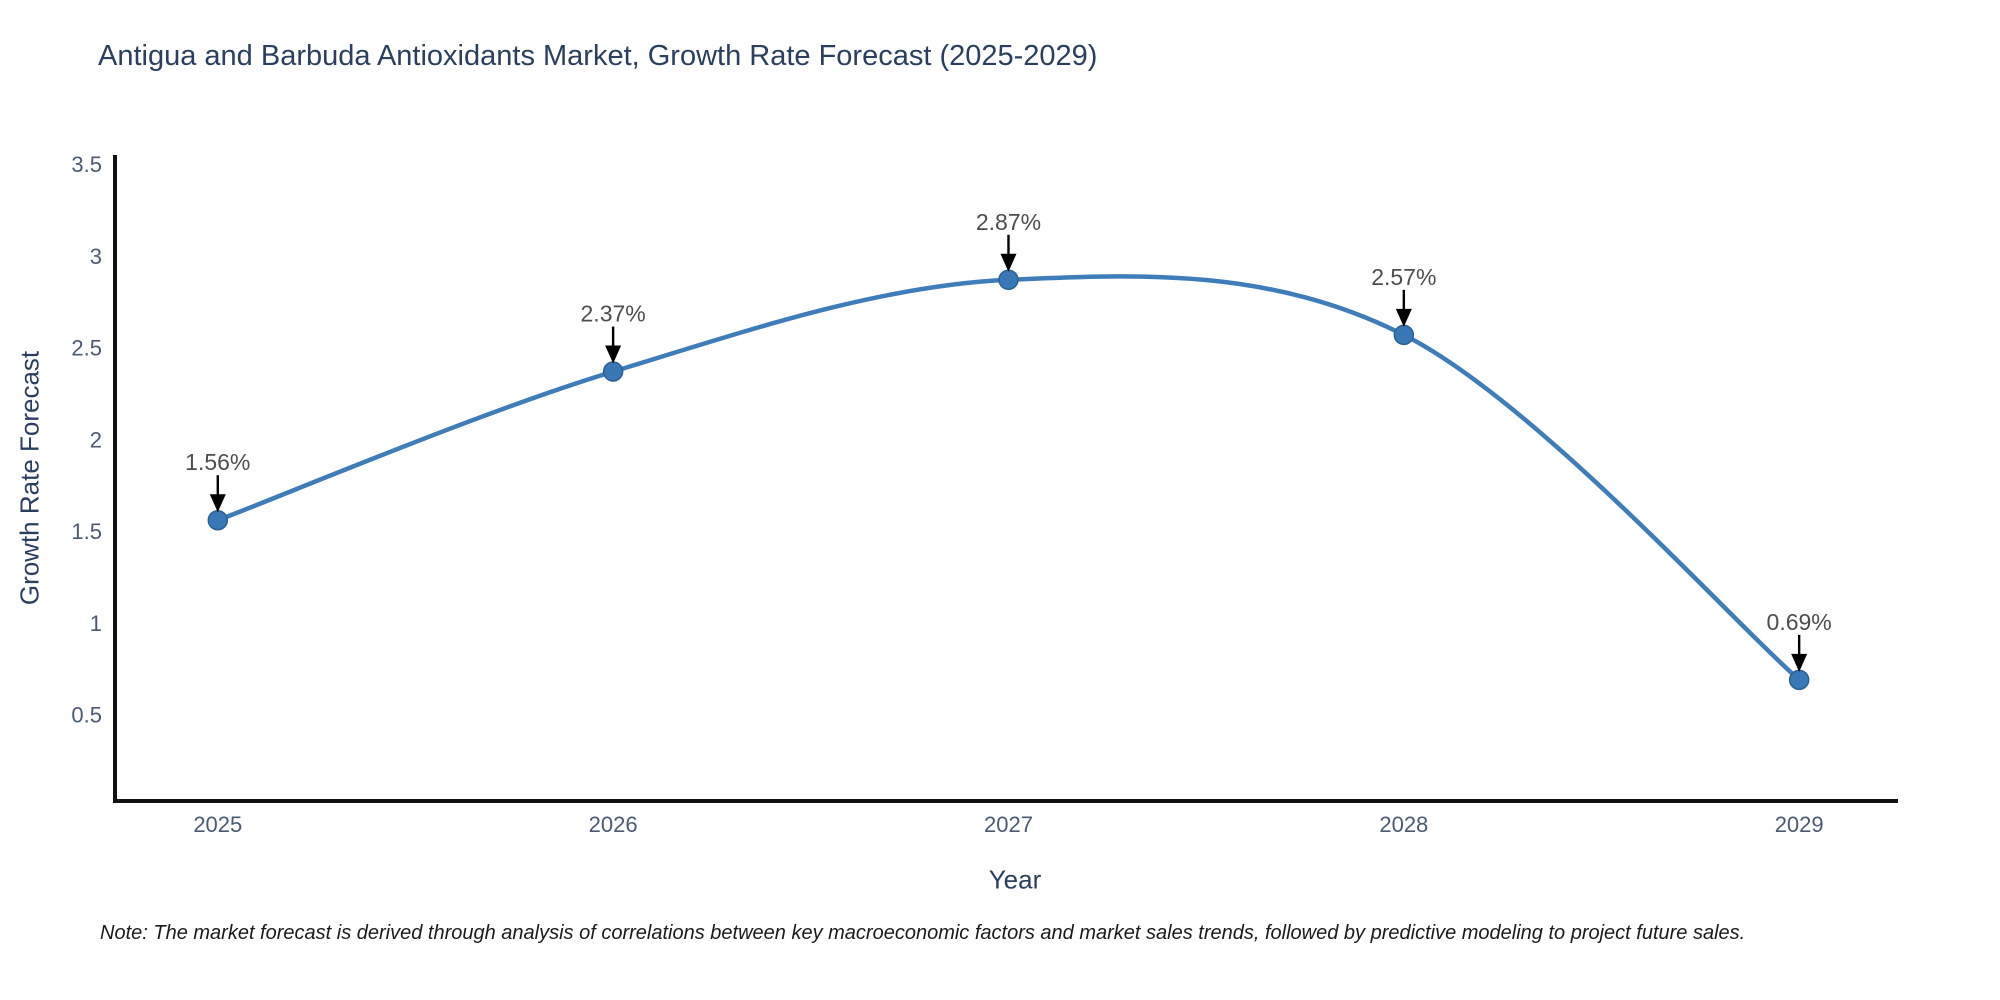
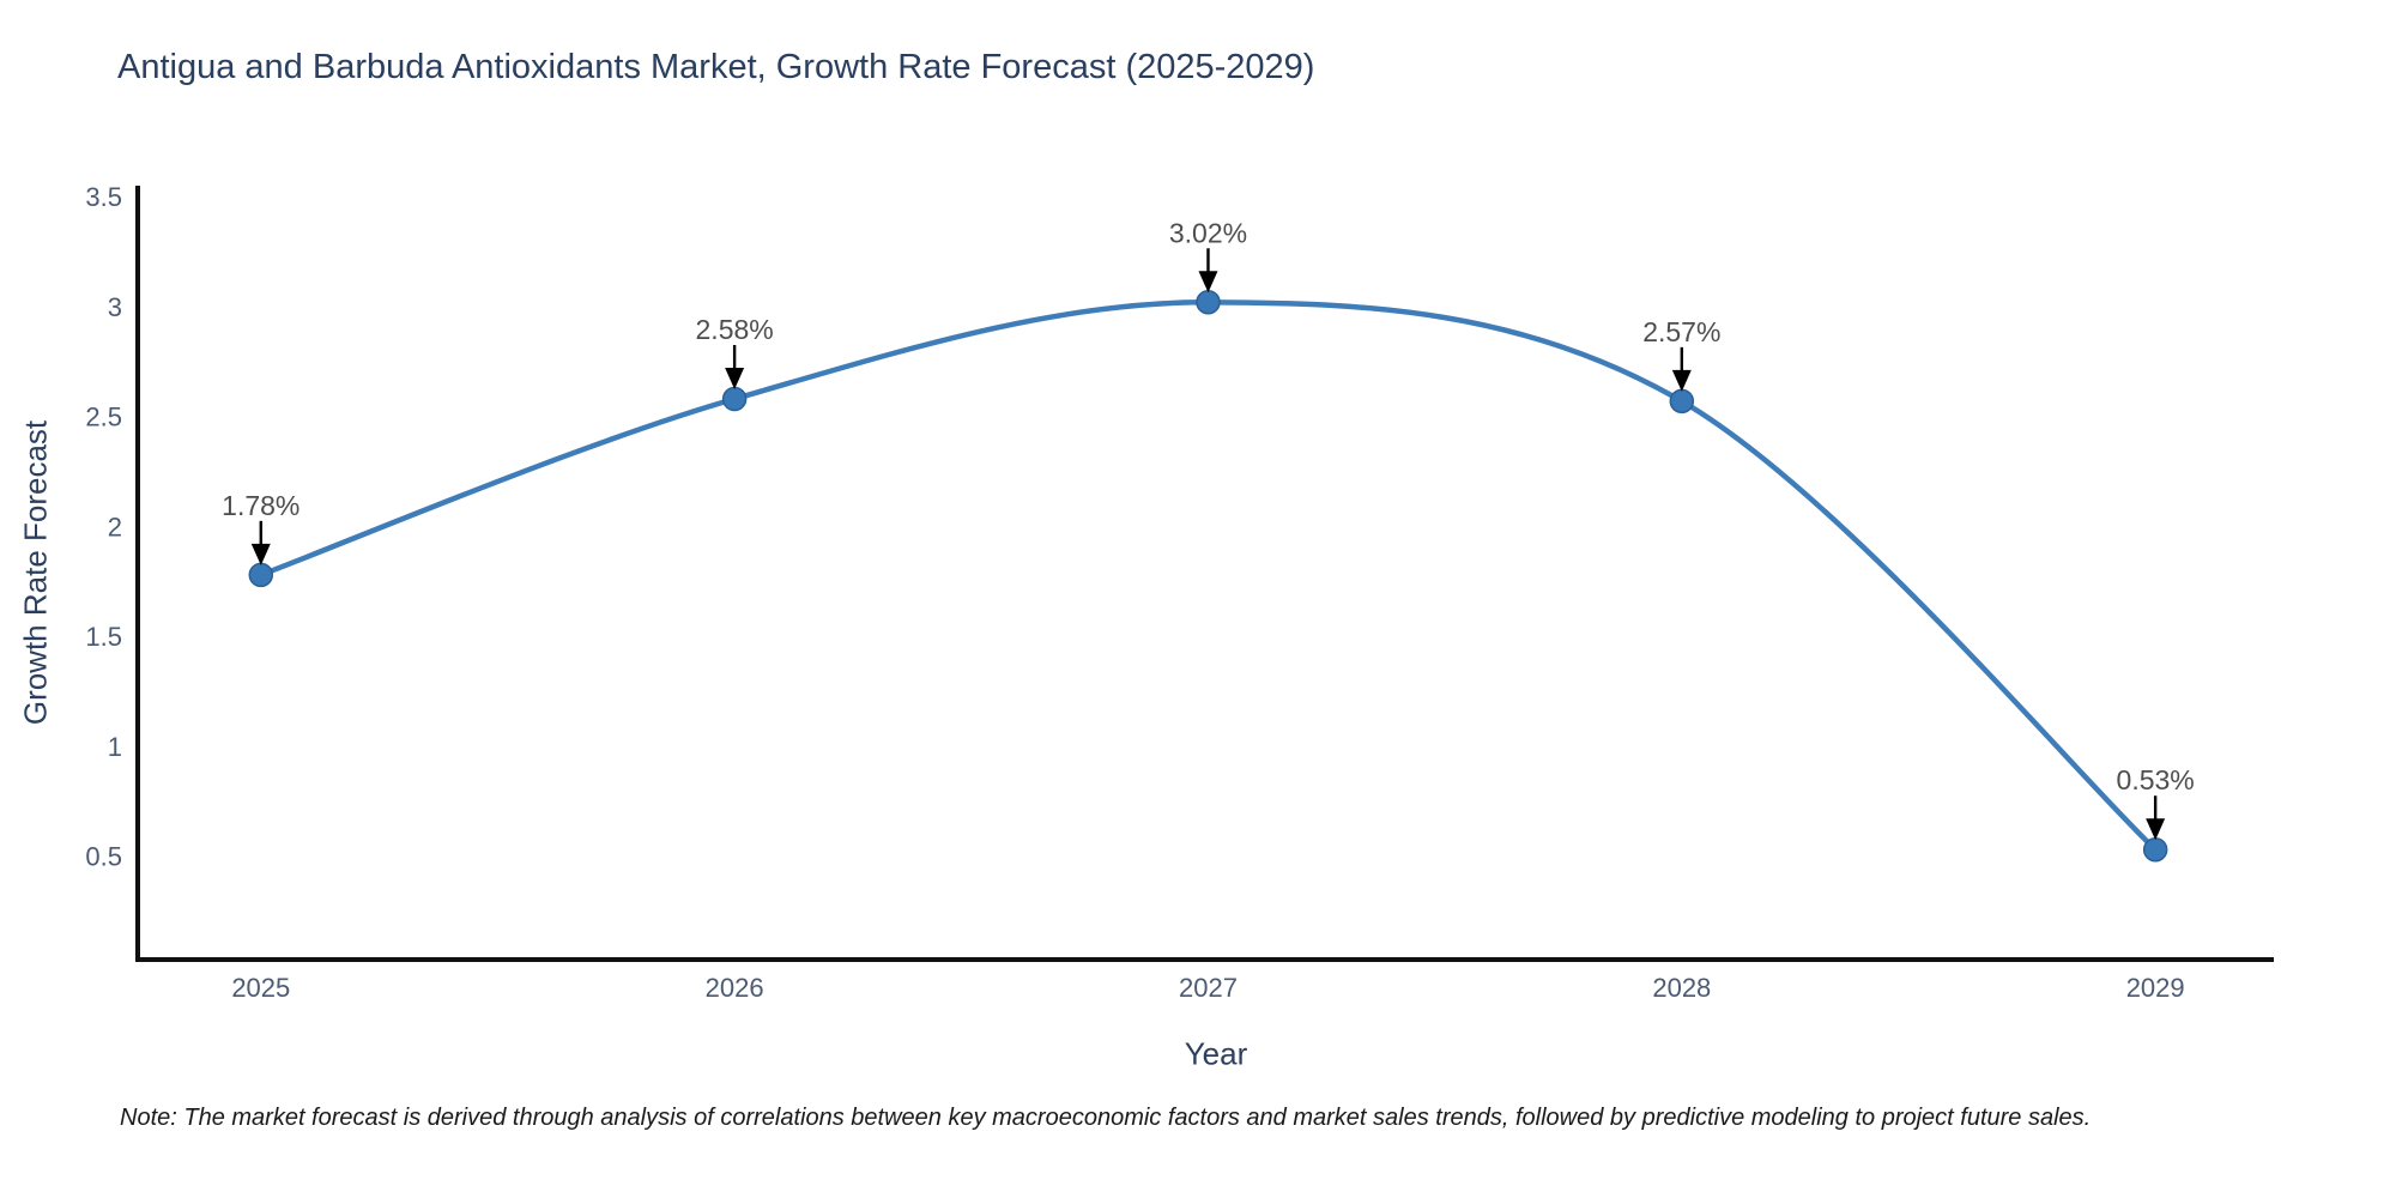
2025: 1.56% -> 1.78%
2026: 2.37% -> 2.58%
2027: 2.87% -> 3.02%
2029: 0.69% -> 0.53%
